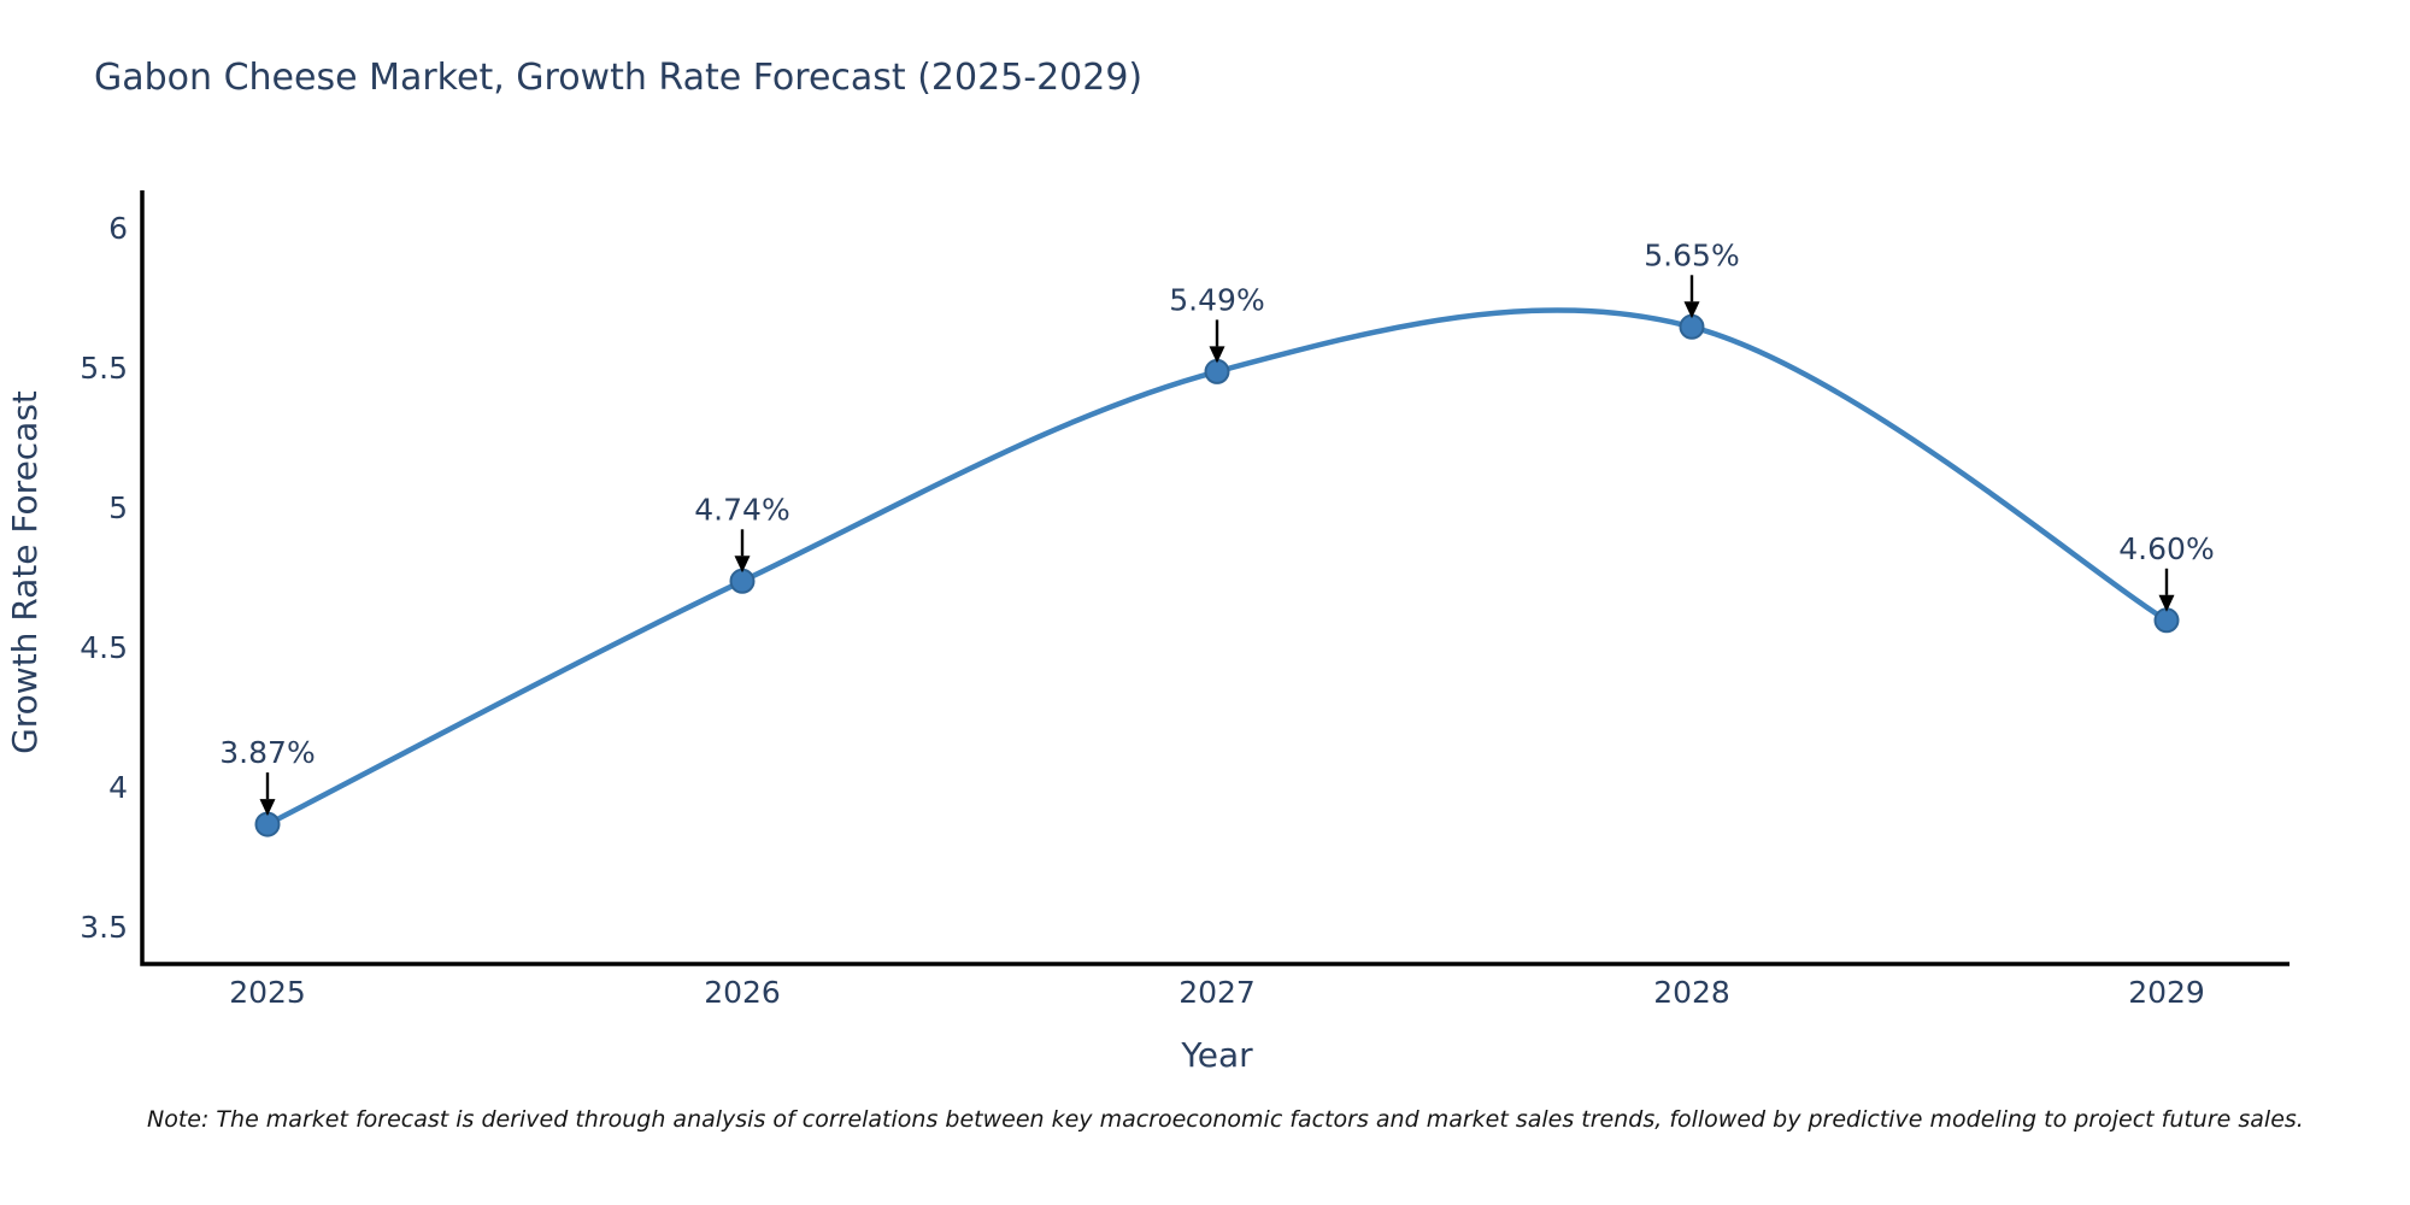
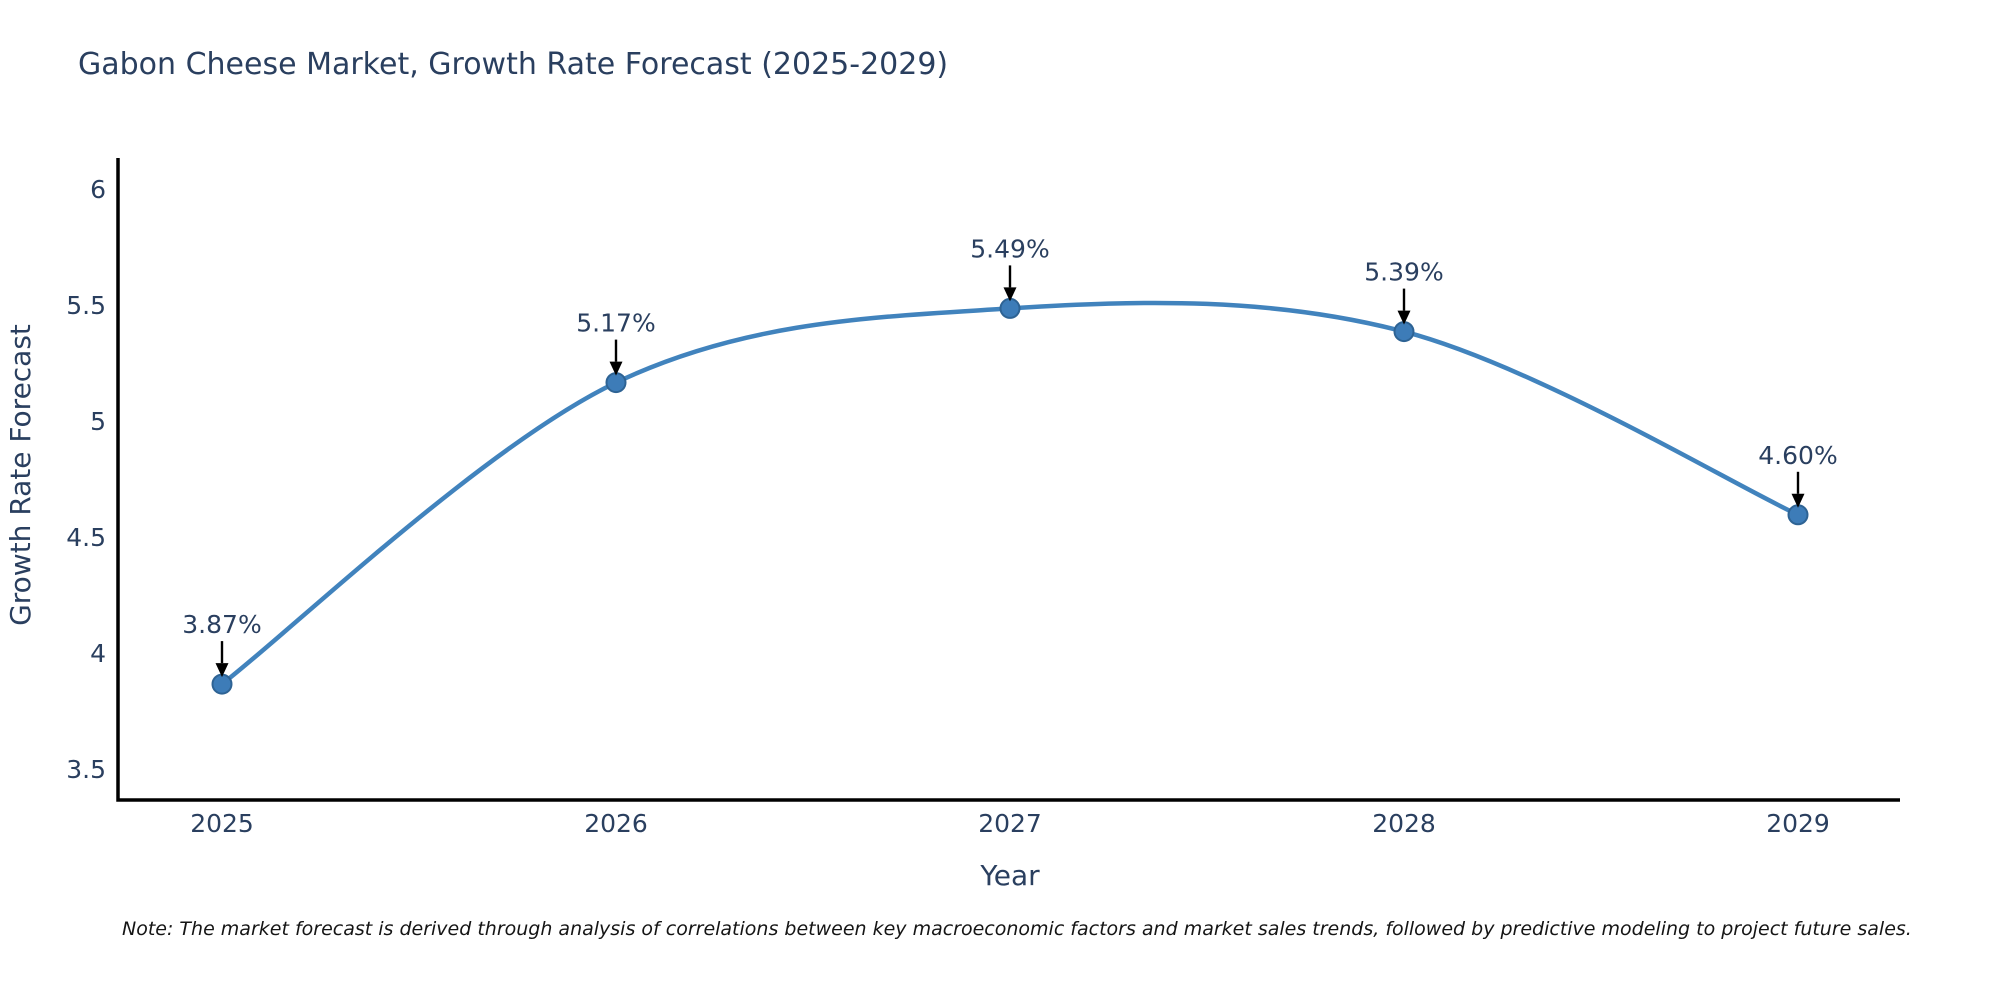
2026: 4.74% -> 5.17%
2028: 5.65% -> 5.39%
